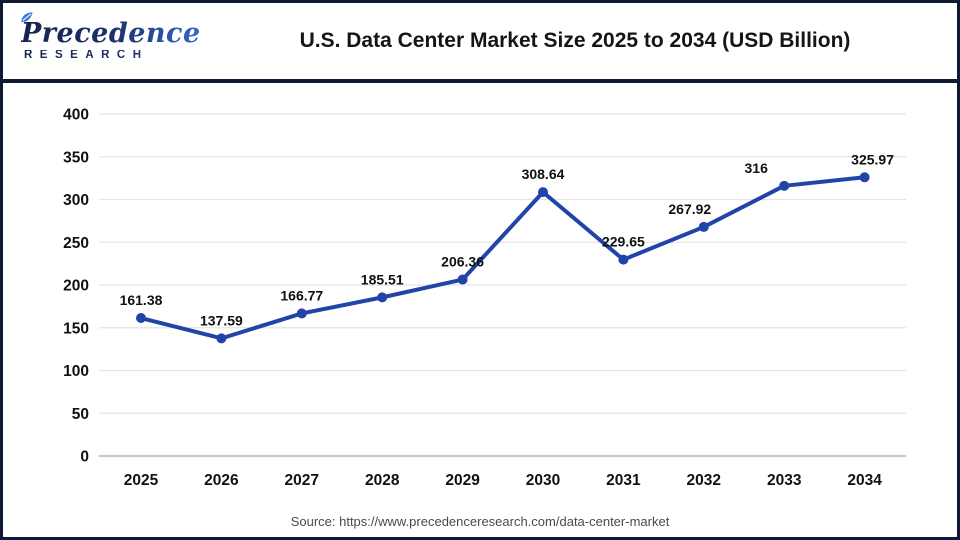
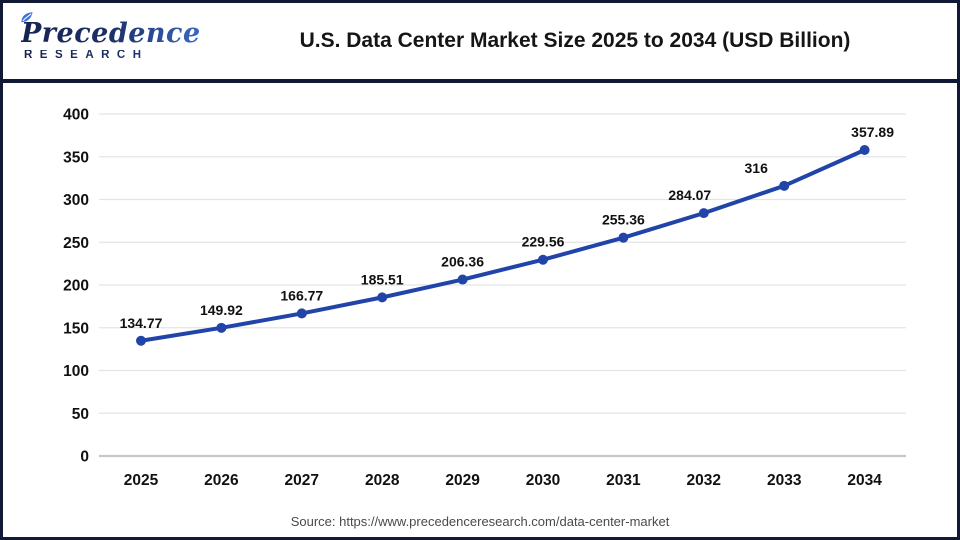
2025: 161.38 -> 134.77
2026: 137.59 -> 149.92
2030: 308.64 -> 229.56
2031: 229.65 -> 255.36
2032: 267.92 -> 284.07
2034: 325.97 -> 357.89
